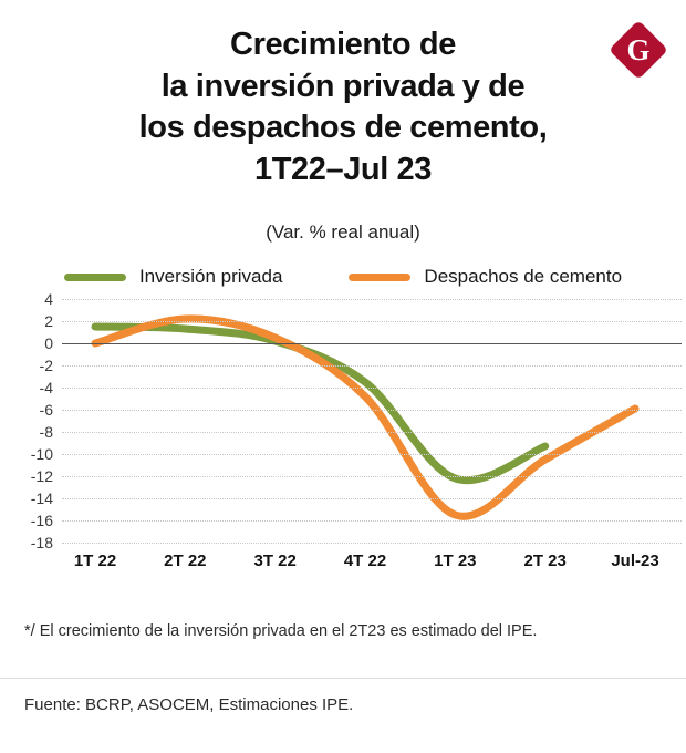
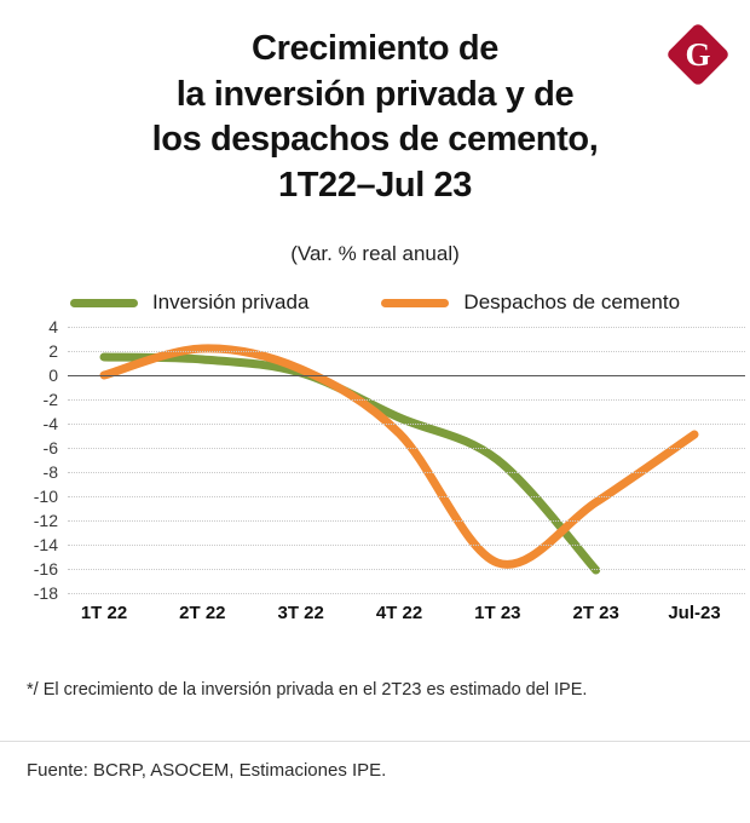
Inversión privada/1T 23: -12.2 -> -7.0
Inversión privada/2T 23: -9.3 -> -16.1
Despachos de cemento/Jul-23: -5.9 -> -4.9
